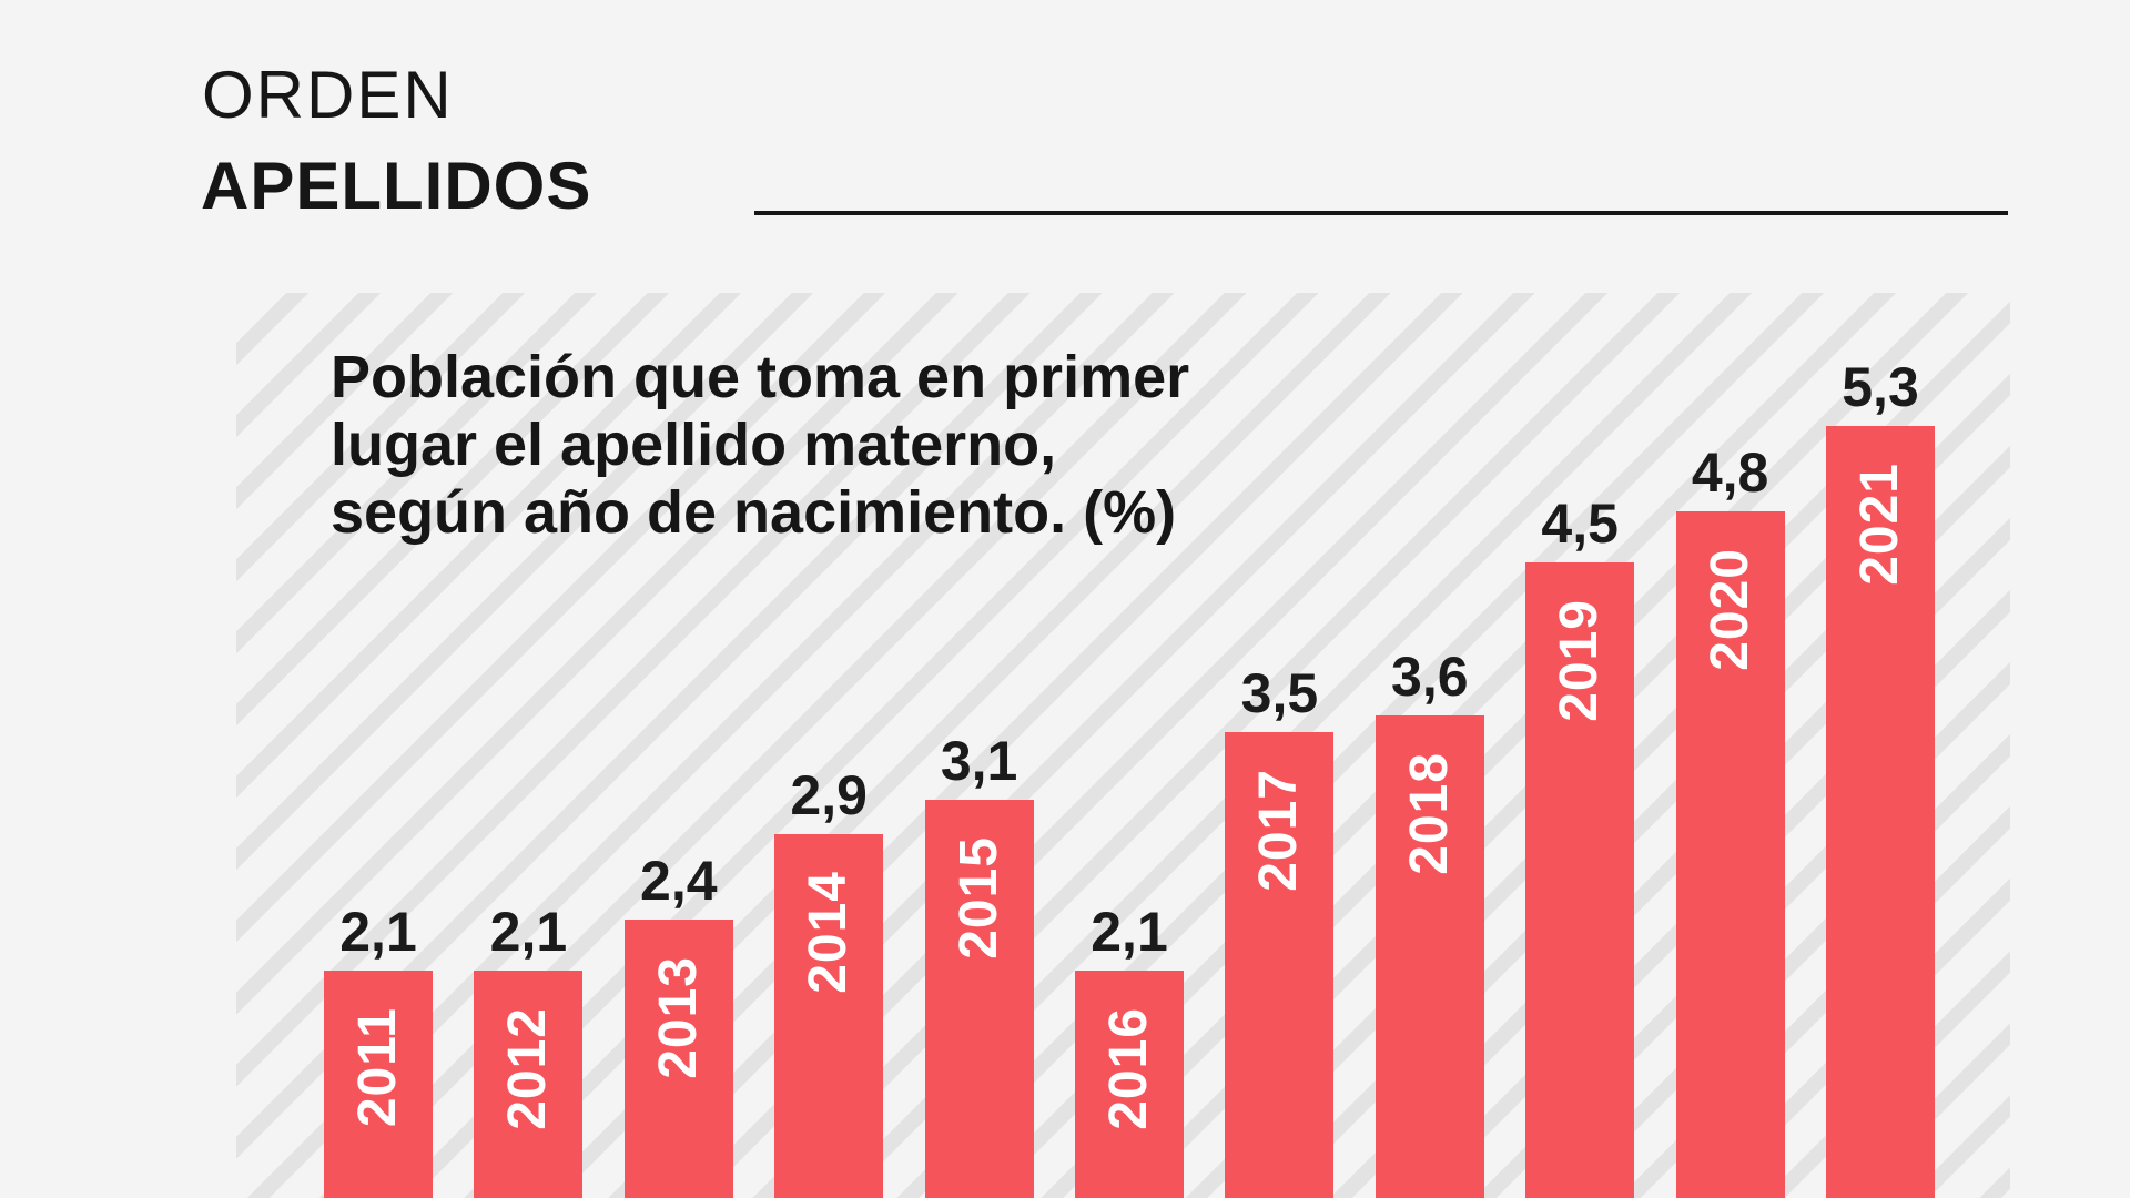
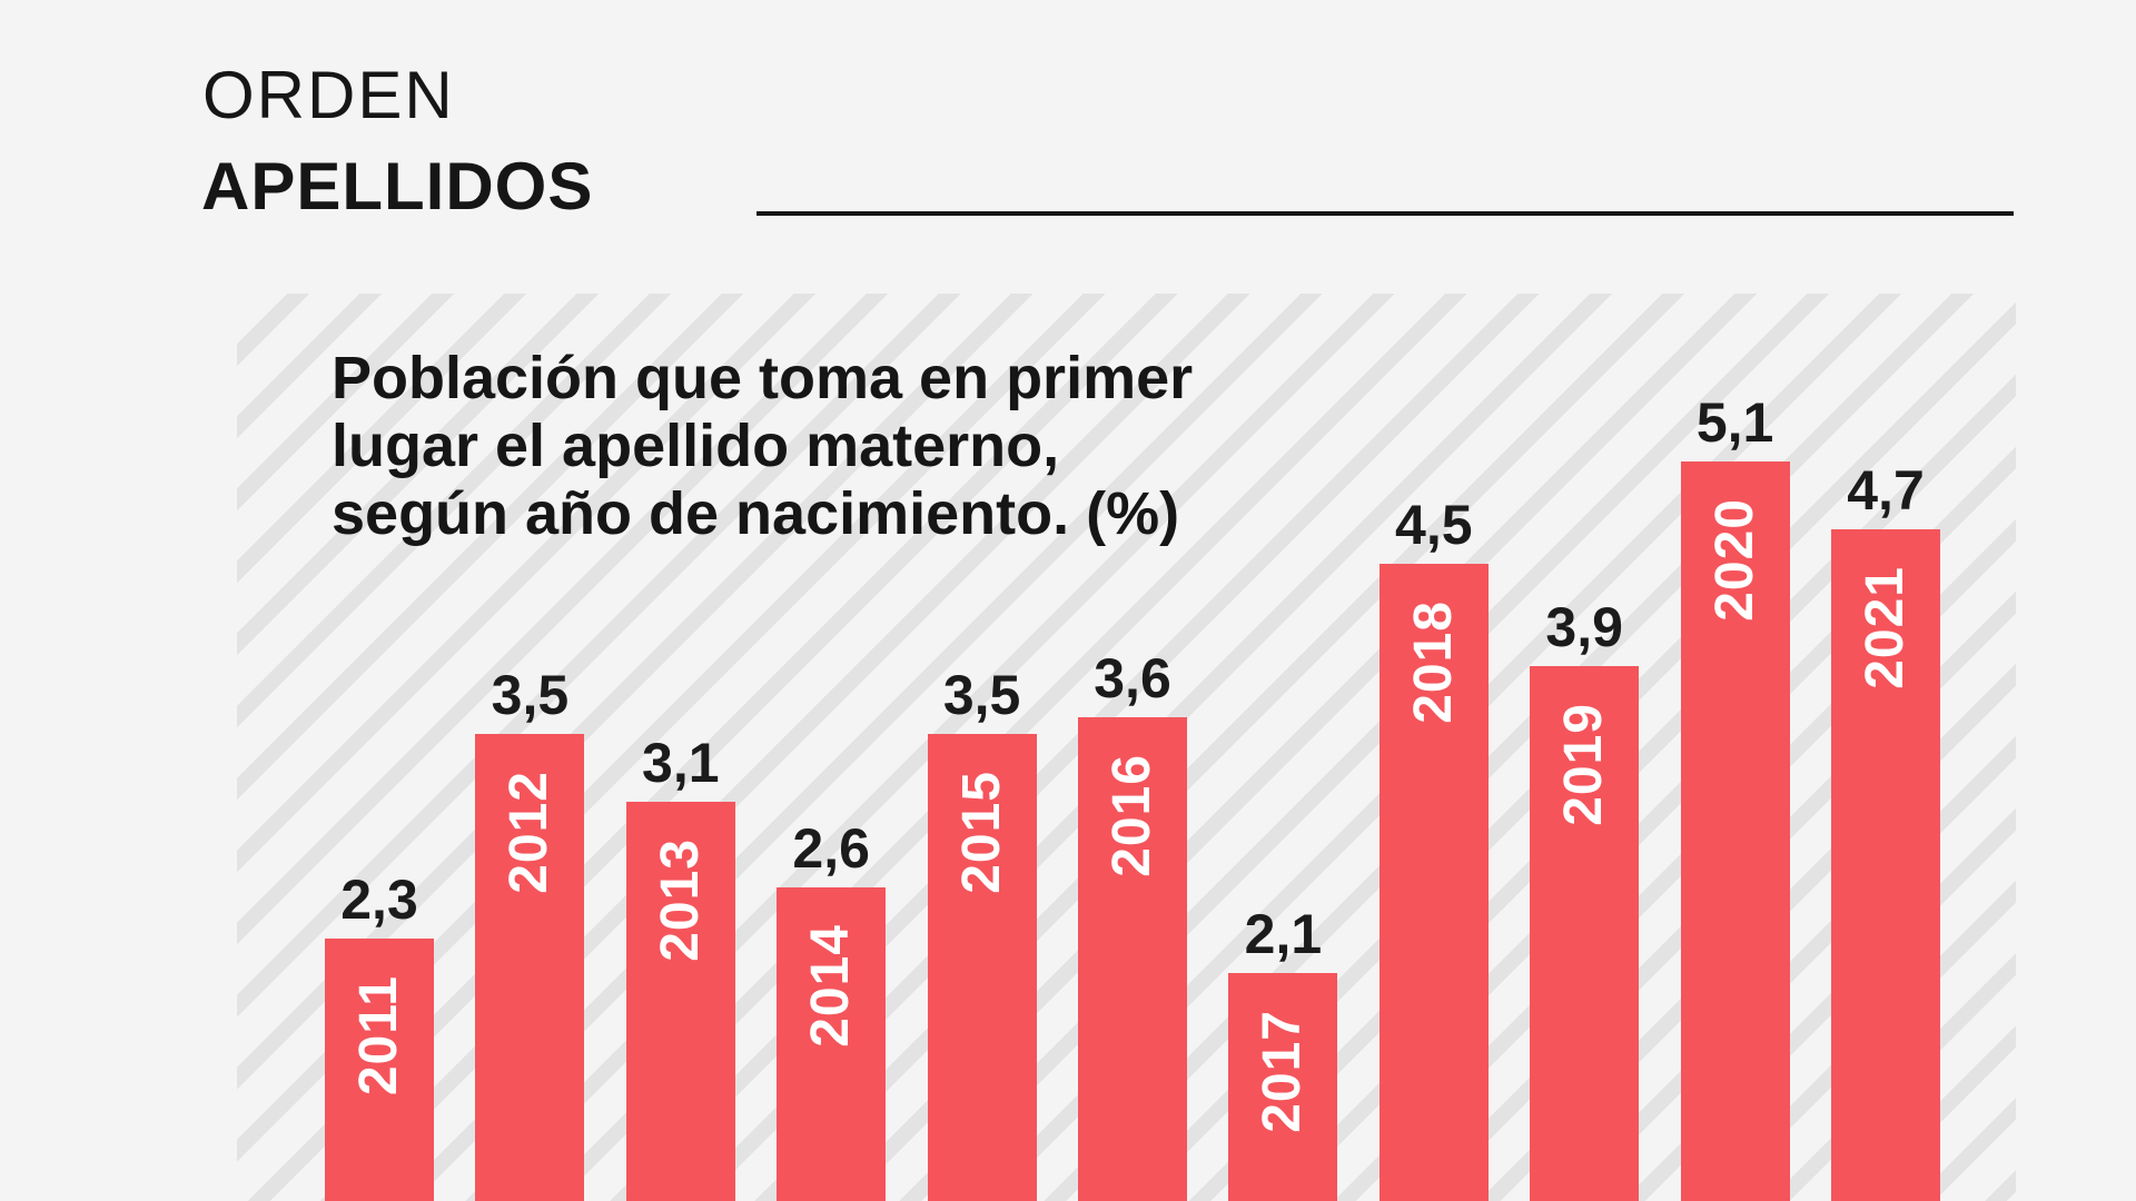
2011: 2,1 -> 2,3
2012: 2,1 -> 3,5
2013: 2,4 -> 3,1
2014: 2,9 -> 2,6
2015: 3,1 -> 3,5
2016: 2,1 -> 3,6
2017: 3,5 -> 2,1
2018: 3,6 -> 4,5
2019: 4,5 -> 3,9
2020: 4,8 -> 5,1
2021: 5,3 -> 4,7
